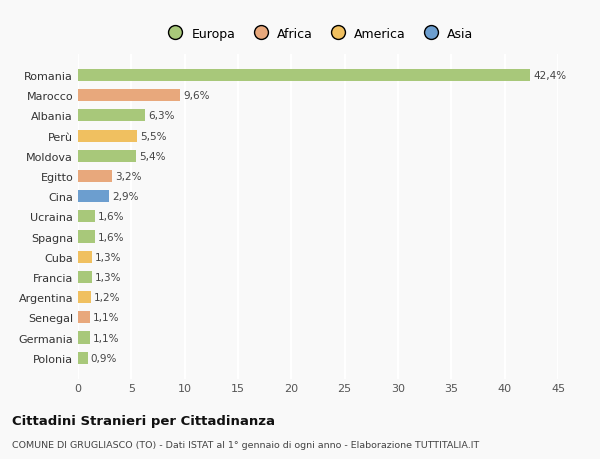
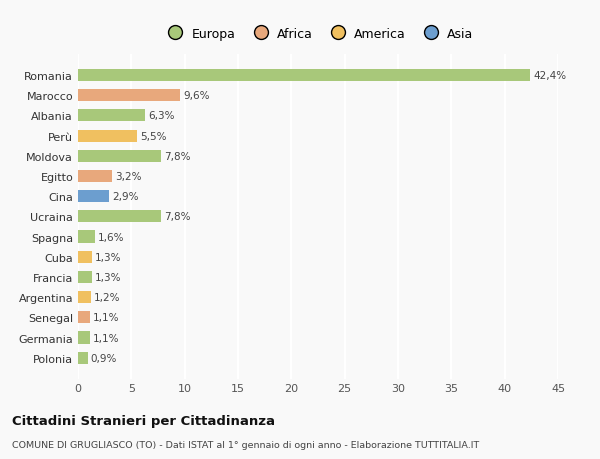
Moldova: 5,4% -> 7,8%
Ucraina: 1,6% -> 7,8%
